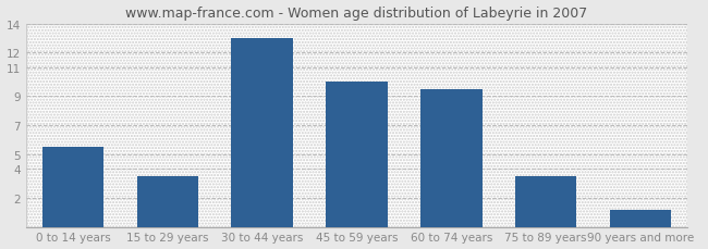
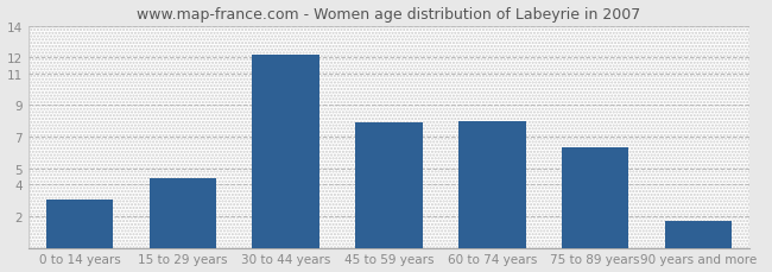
0 to 14 years: 5.5 -> 3.0
15 to 29 years: 3.5 -> 4.4
30 to 44 years: 13.0 -> 12.2
45 to 59 years: 10.0 -> 7.9
60 to 74 years: 9.5 -> 8.0
75 to 89 years: 3.5 -> 6.3
90 years and more: 1.2 -> 1.7
